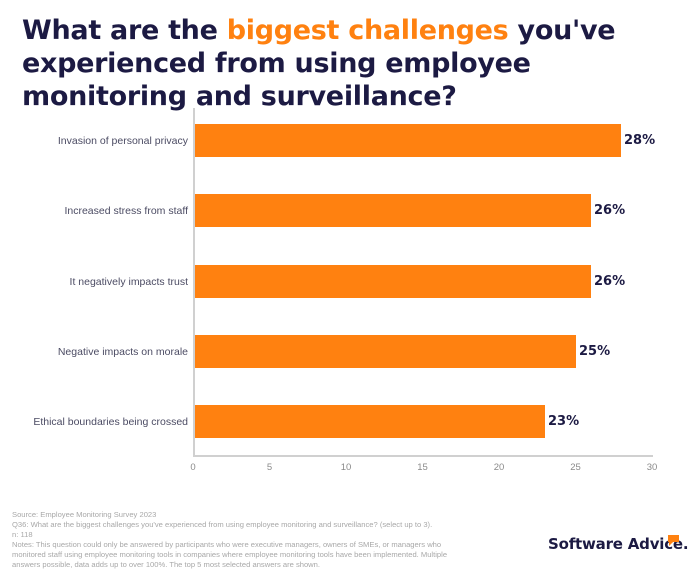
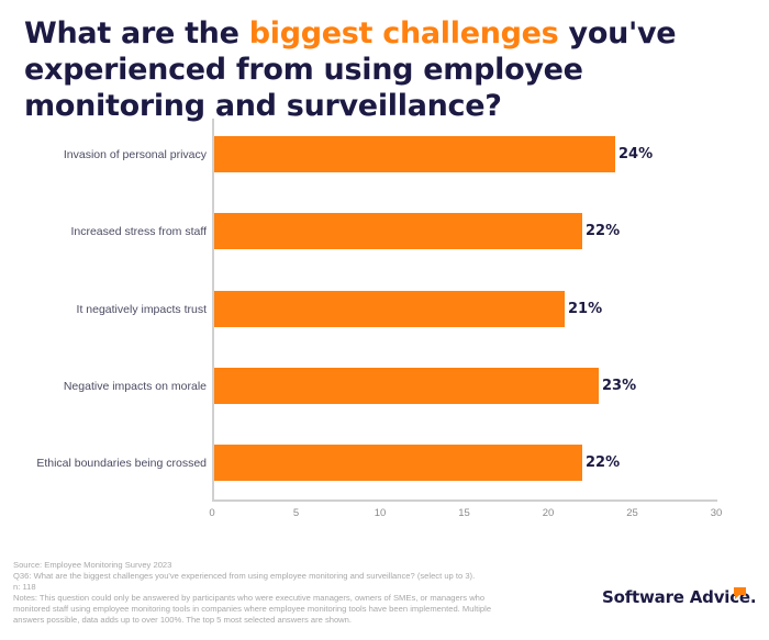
Invasion of personal privacy: 28% -> 24%
Increased stress from staff: 26% -> 22%
It negatively impacts trust: 26% -> 21%
Negative impacts on morale: 25% -> 23%
Ethical boundaries being crossed: 23% -> 22%
